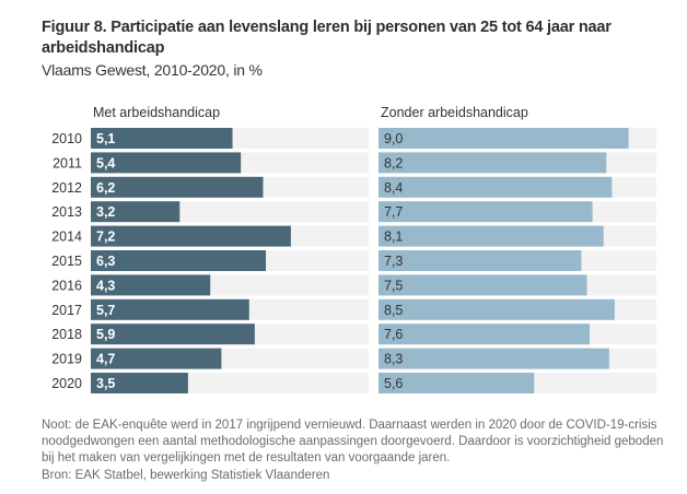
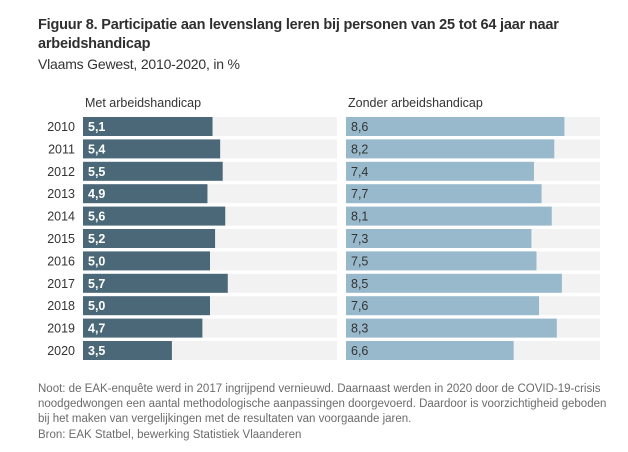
Zonder arbeidshandicap/2010: 9,0 -> 8,6
Met arbeidshandicap/2012: 6,2 -> 5,5
Zonder arbeidshandicap/2012: 8,4 -> 7,4
Met arbeidshandicap/2013: 3,2 -> 4,9
Met arbeidshandicap/2014: 7,2 -> 5,6
Met arbeidshandicap/2015: 6,3 -> 5,2
Met arbeidshandicap/2016: 4,3 -> 5,0
Met arbeidshandicap/2018: 5,9 -> 5,0
Zonder arbeidshandicap/2020: 5,6 -> 6,6
